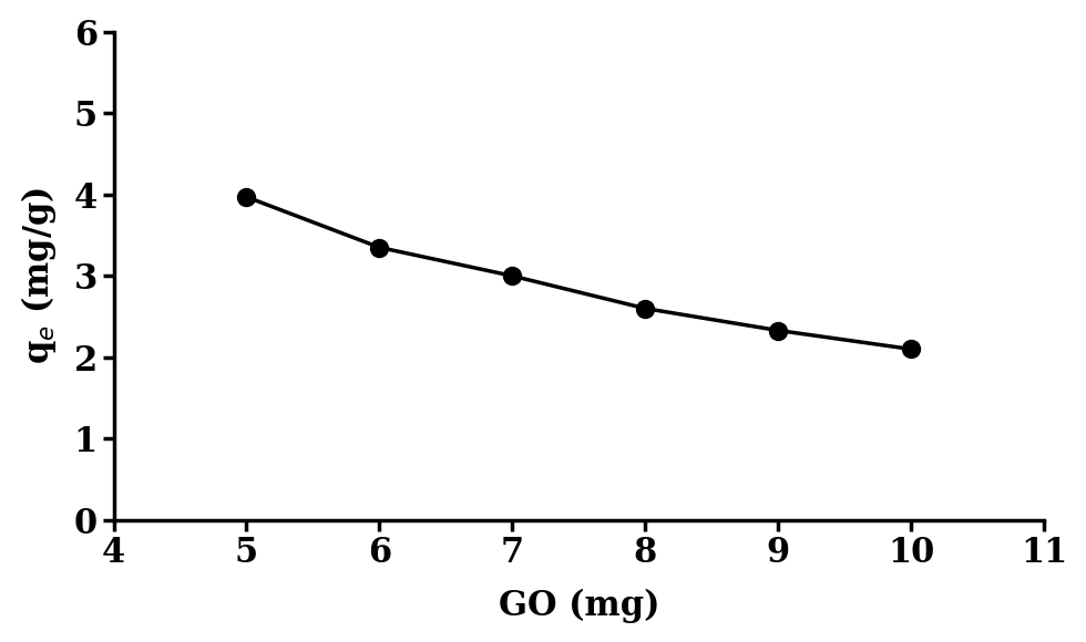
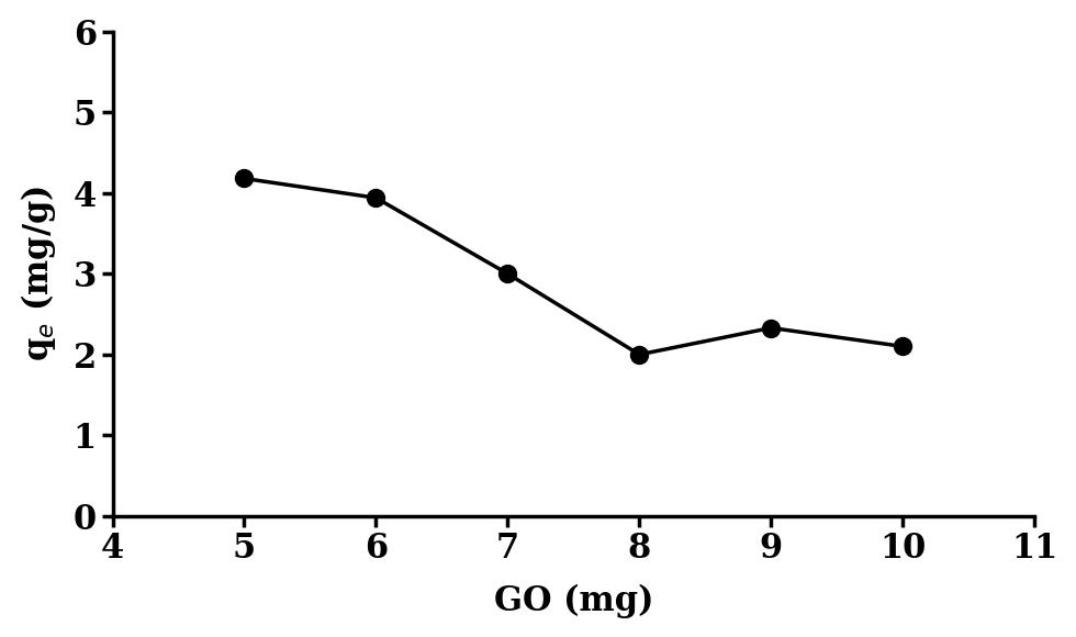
5: 3.97 -> 4.18
6: 3.35 -> 3.94
8: 2.60 -> 2.00
